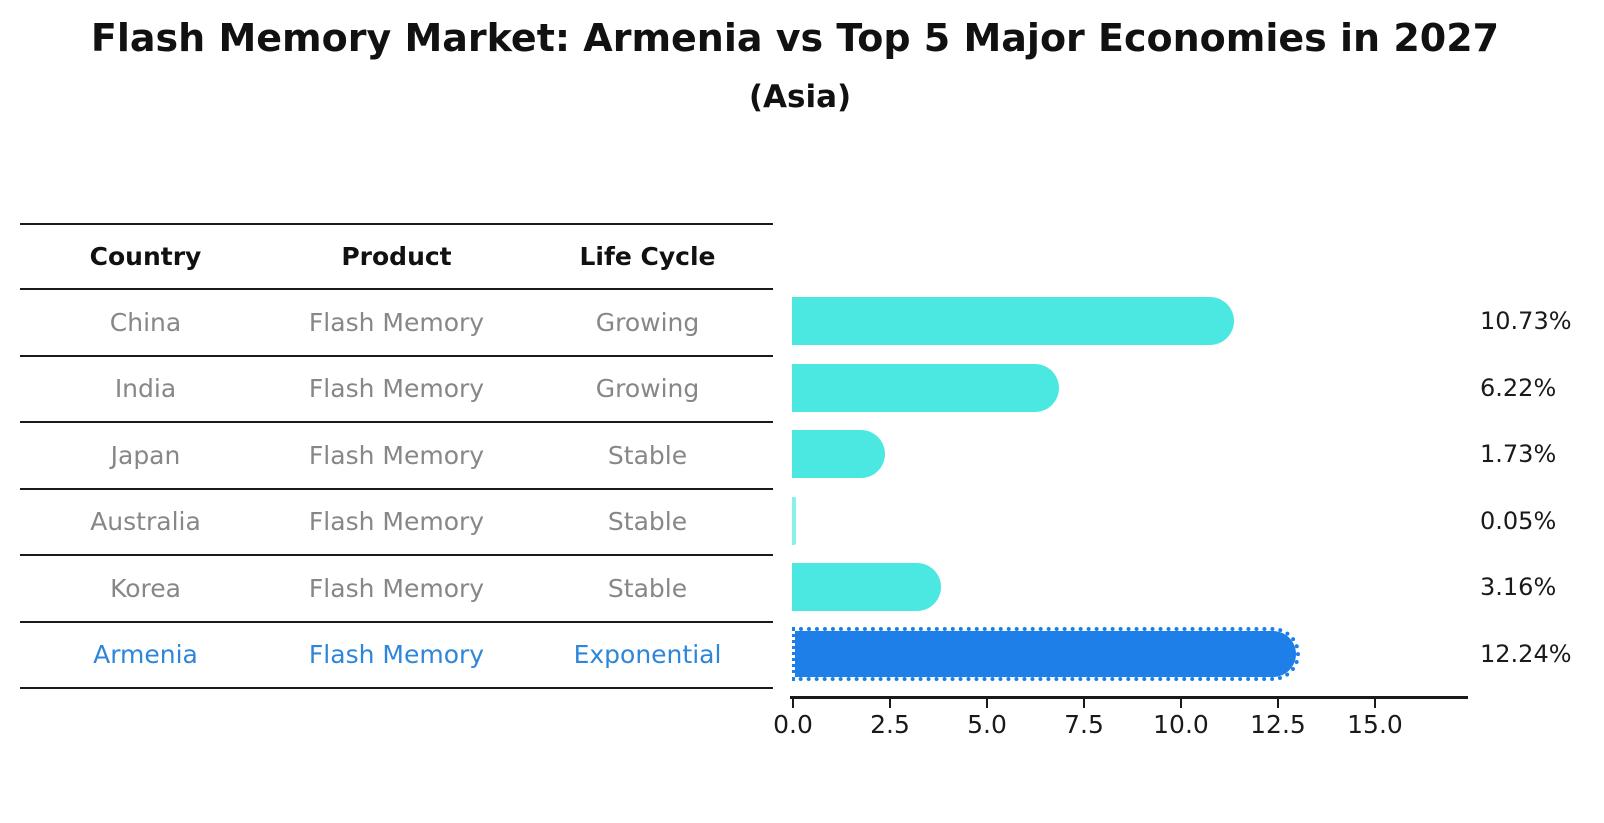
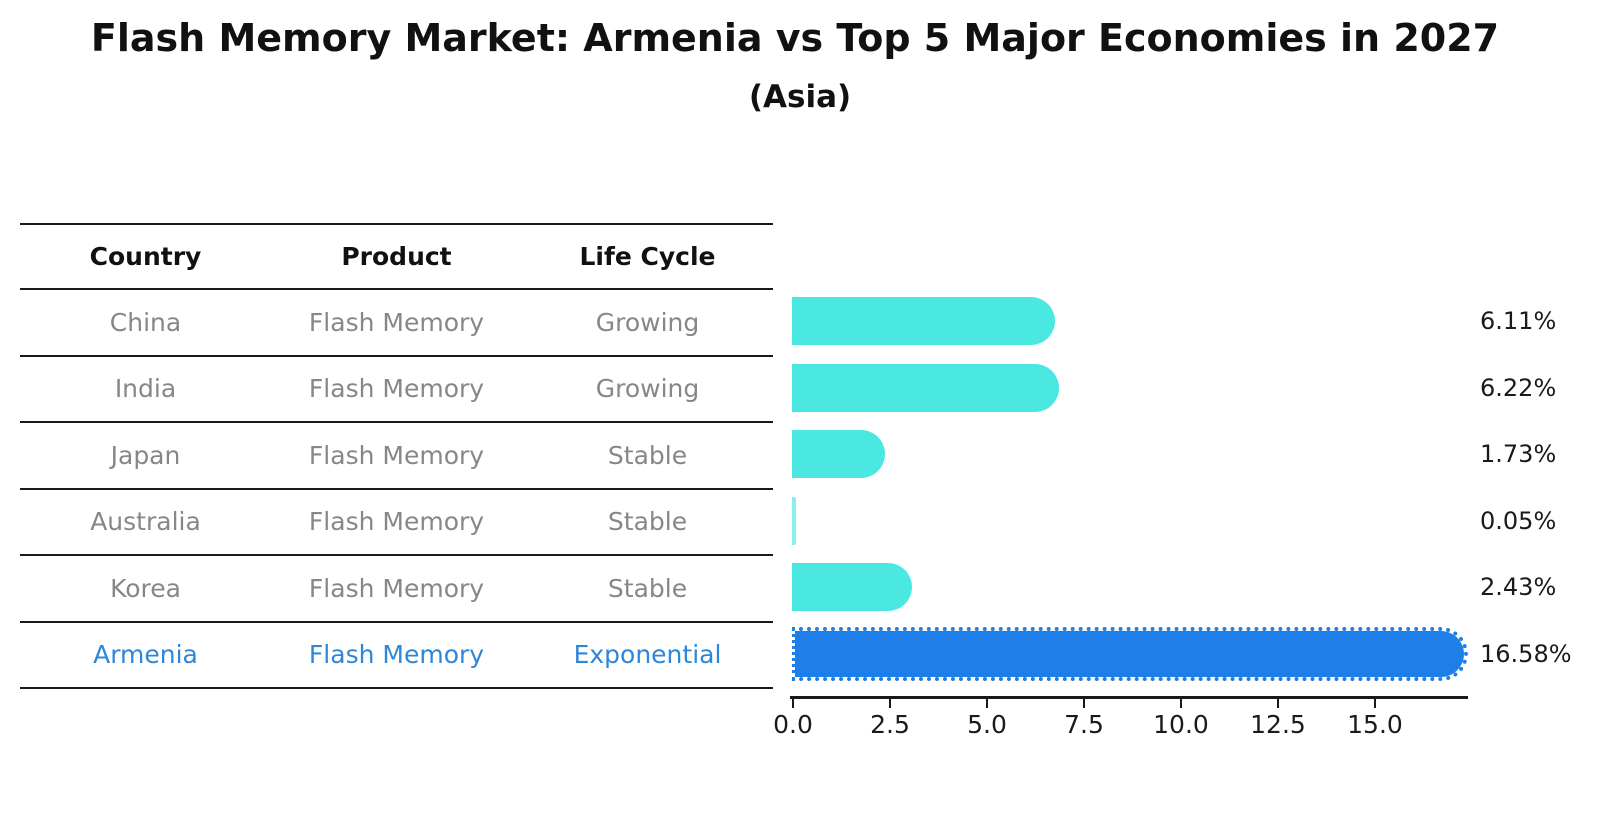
China: 10.73% -> 6.11%
Korea: 3.16% -> 2.43%
Armenia: 12.24% -> 16.58%
